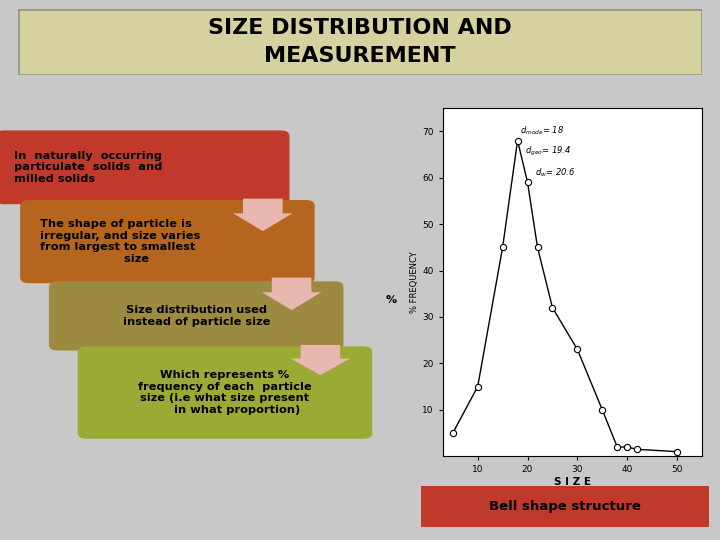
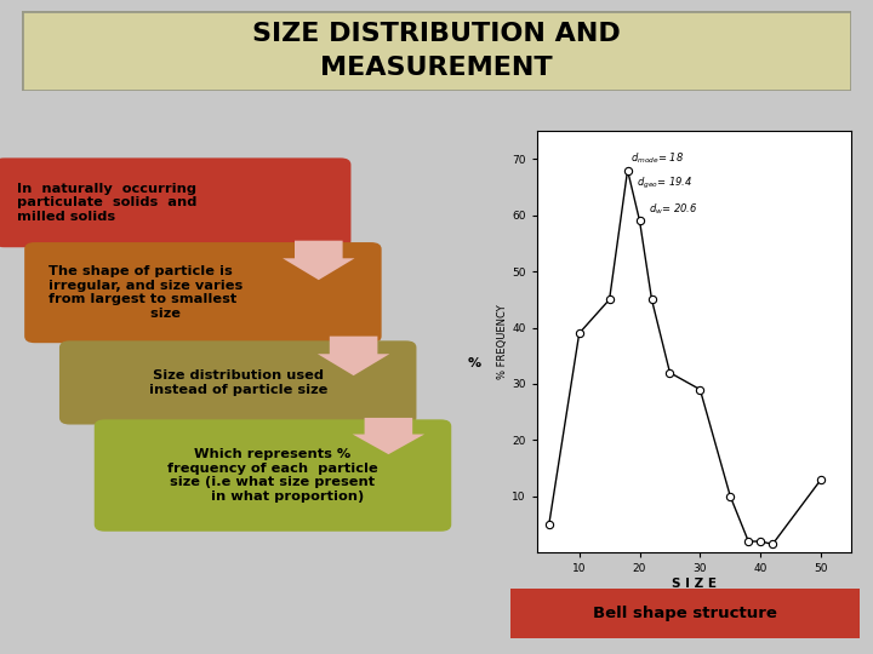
10: 15.0 -> 39.0
30: 23.0 -> 29.0
50: 1.0 -> 13.0
